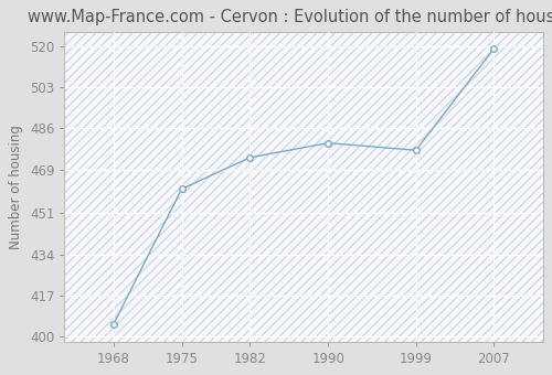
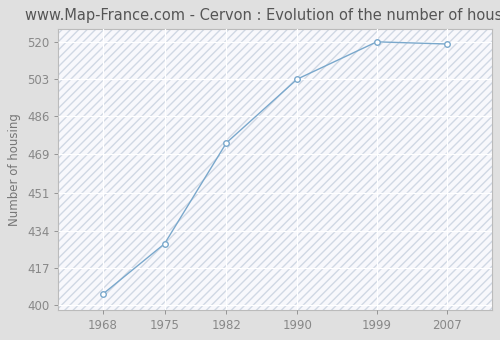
1975: 461 -> 428
1990: 480 -> 503
1999: 477 -> 520
